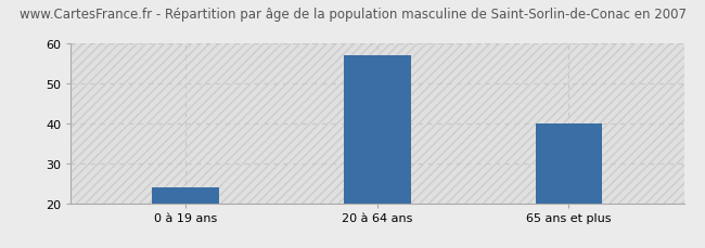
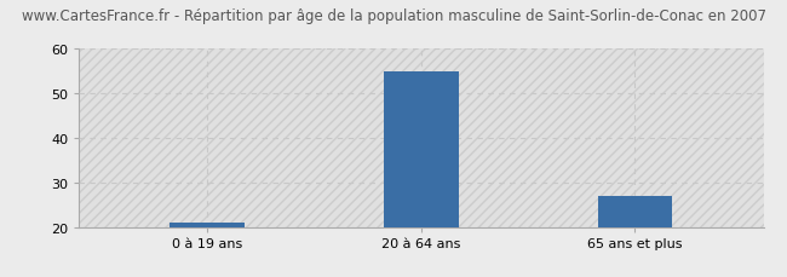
0 à 19 ans: 24 -> 21
20 à 64 ans: 57 -> 55
65 ans et plus: 40 -> 27
